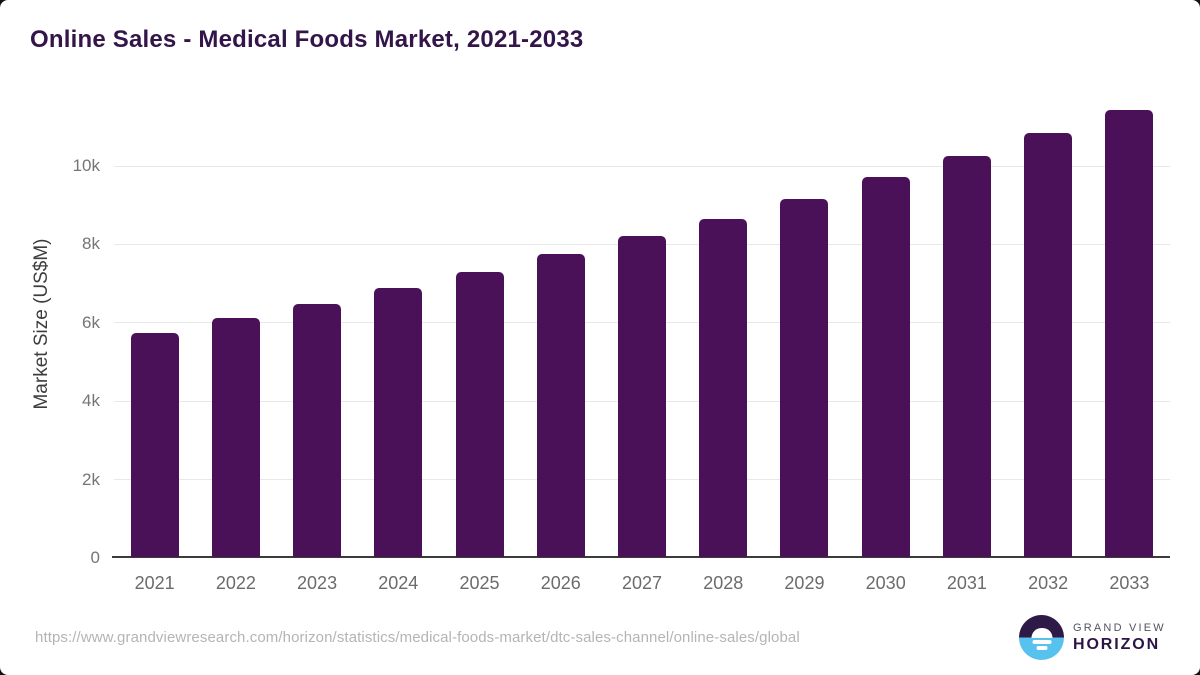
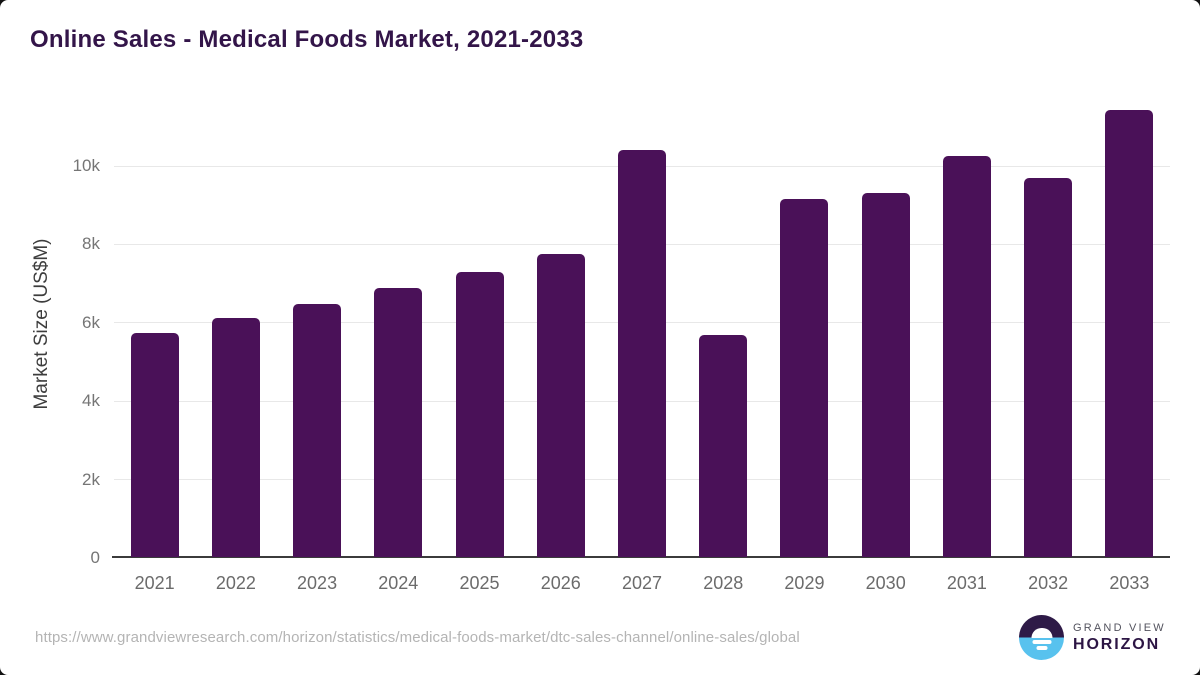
2027: 8.2k -> 10.4k
2028: 8.7k -> 5.7k
2030: 9.7k -> 9.3k
2032: 10.8k -> 9.7k
